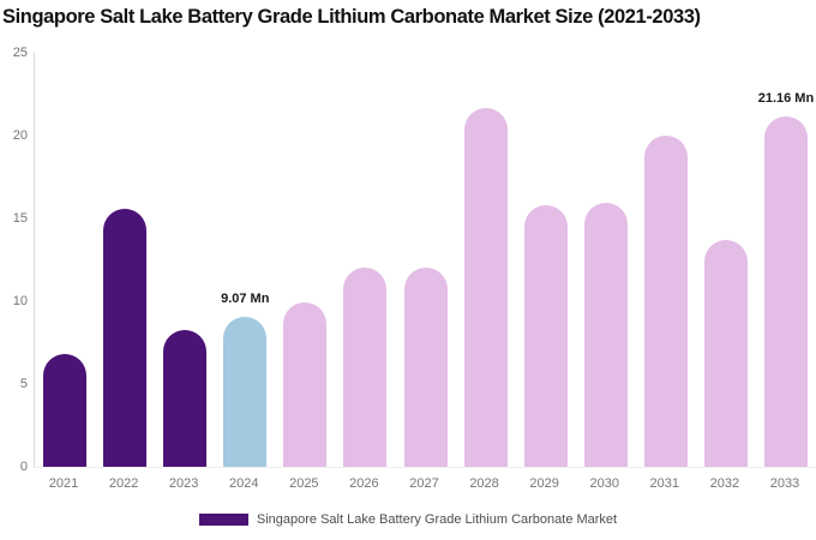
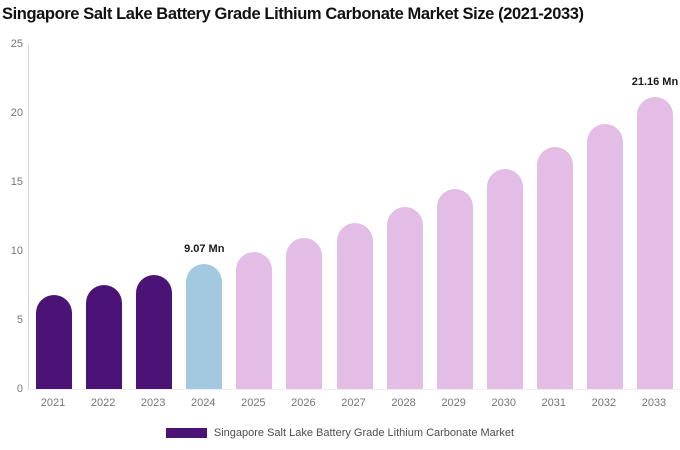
2022: 15.6 -> 7.5
2026: 12.0 -> 10.9
2028: 21.7 -> 13.2
2029: 15.8 -> 14.5
2031: 20.0 -> 17.5
2032: 13.7 -> 19.2
